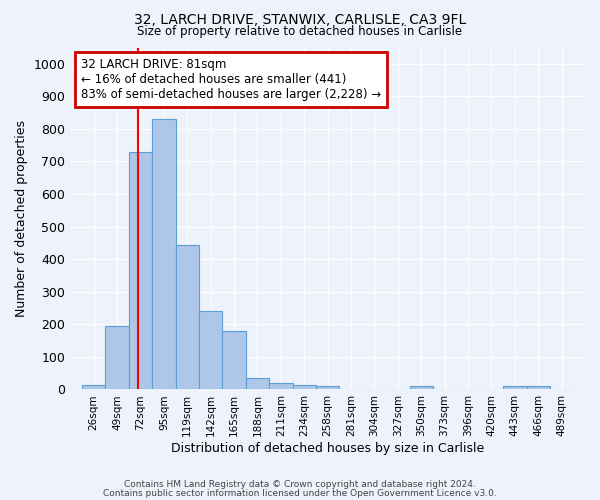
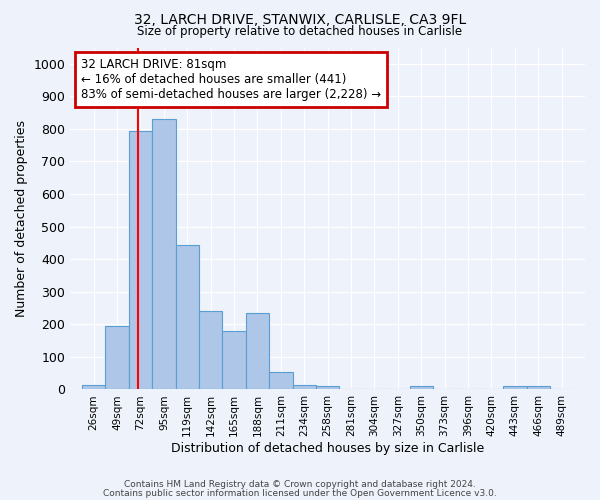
72sqm: 730 -> 795
188sqm: 35 -> 235
211sqm: 20 -> 55
